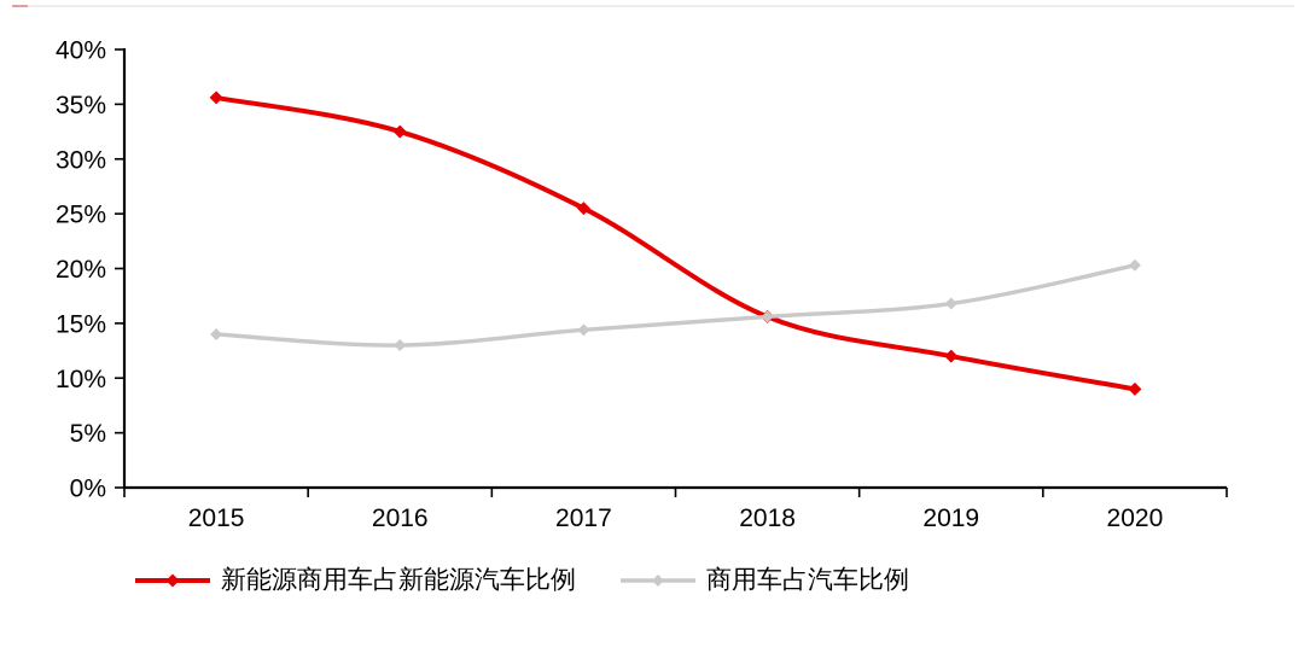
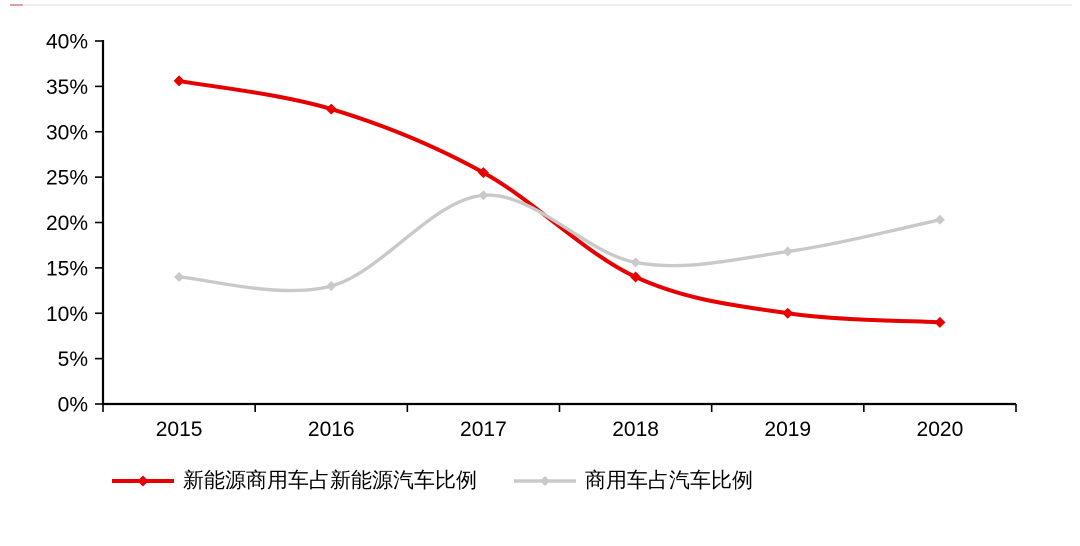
商用车占汽车比例/2017: 14% -> 23%
新能源商用车占新能源汽车比例/2018: 16% -> 14%
新能源商用车占新能源汽车比例/2019: 12% -> 10%
